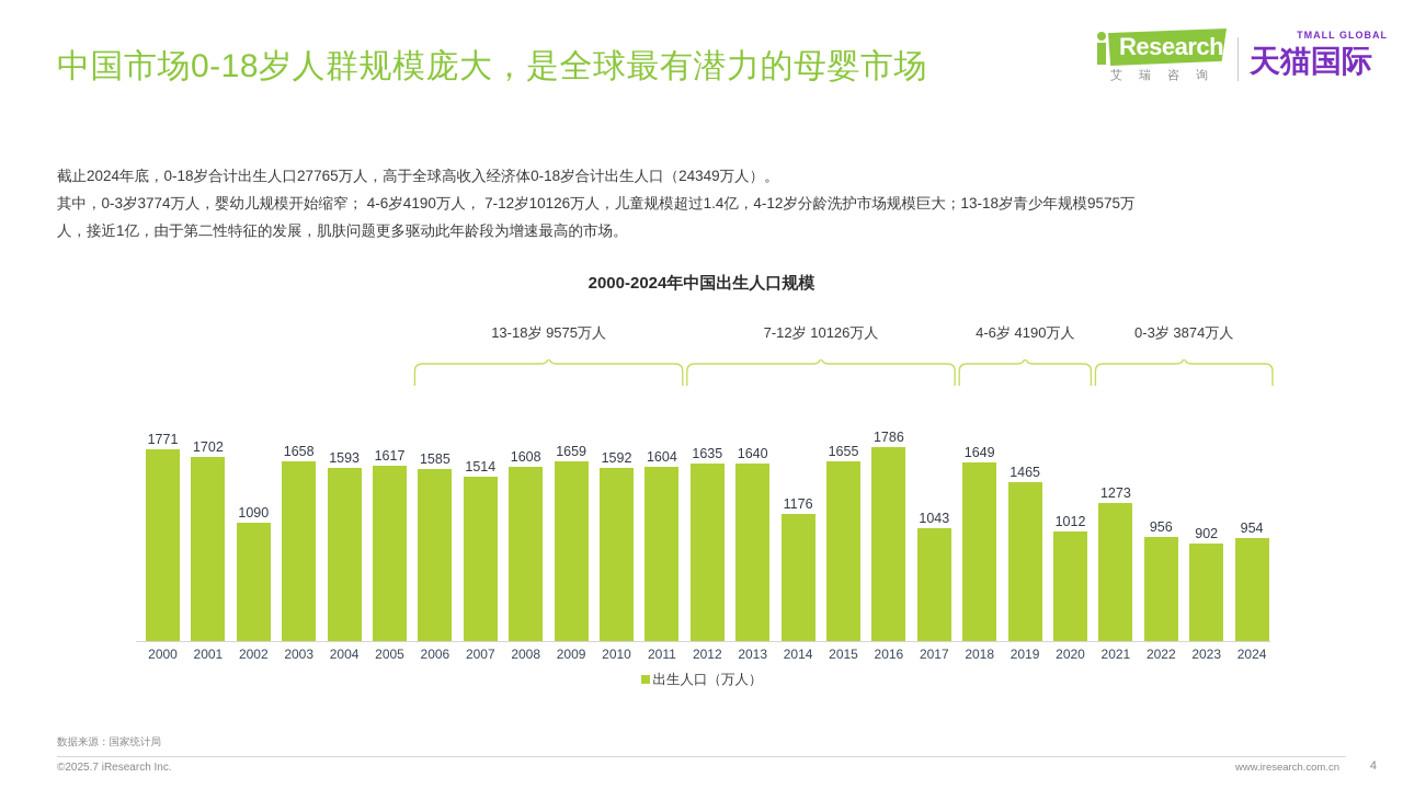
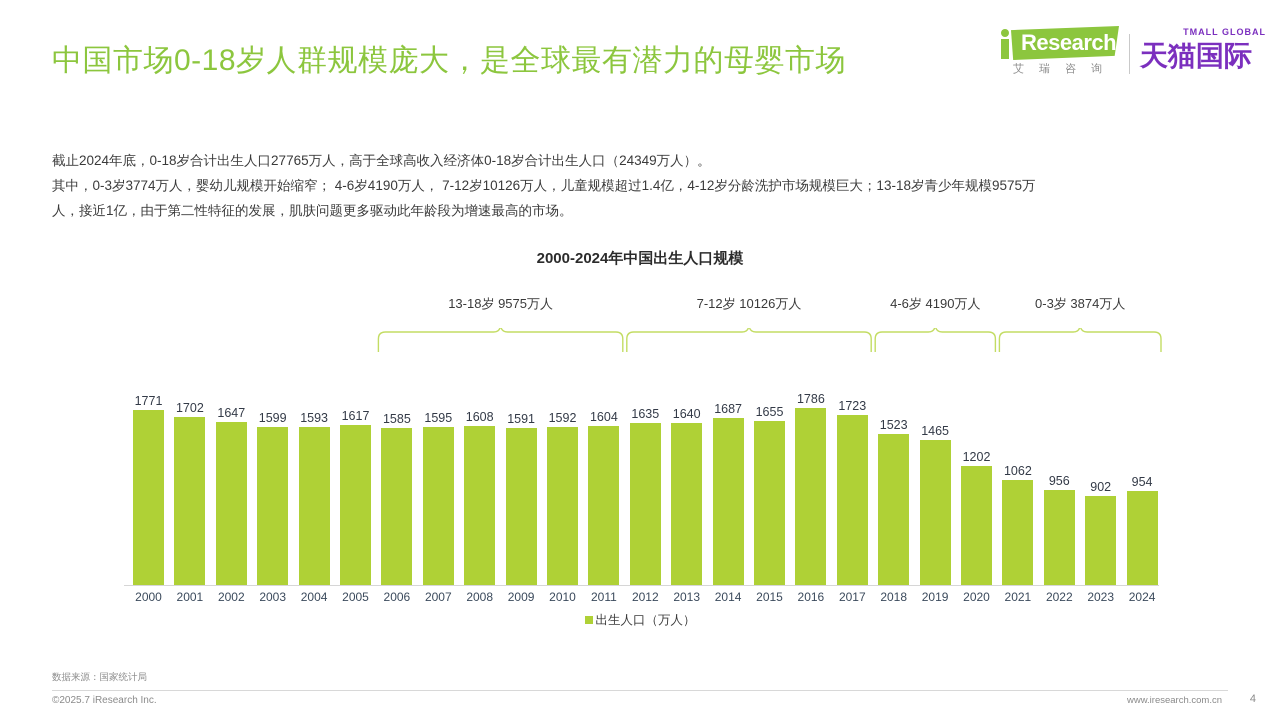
2002: 1090 -> 1647
2003: 1658 -> 1599
2007: 1514 -> 1595
2009: 1659 -> 1591
2014: 1176 -> 1687
2017: 1043 -> 1723
2018: 1649 -> 1523
2020: 1012 -> 1202
2021: 1273 -> 1062
